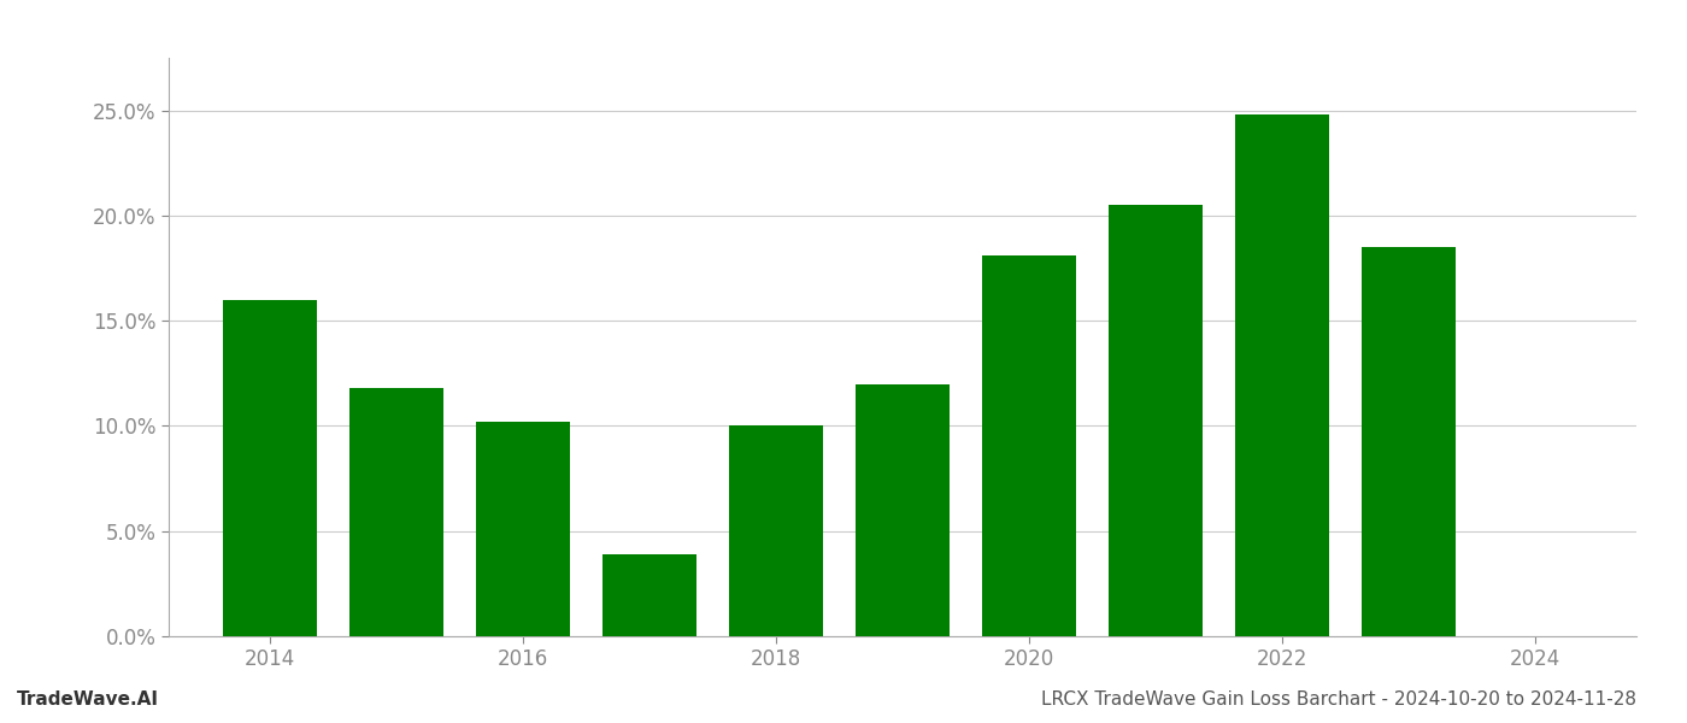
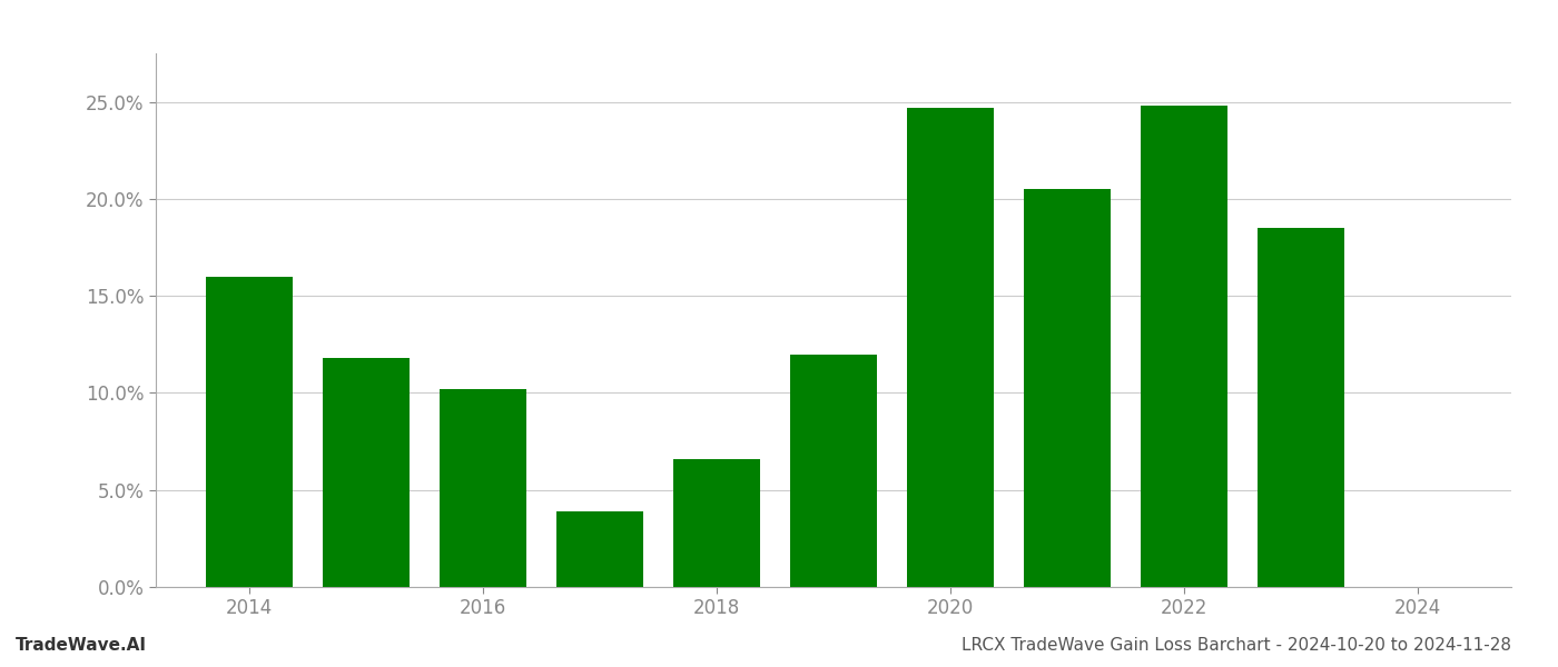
2018: 10.0% -> 6.6%
2020: 18.1% -> 24.7%
